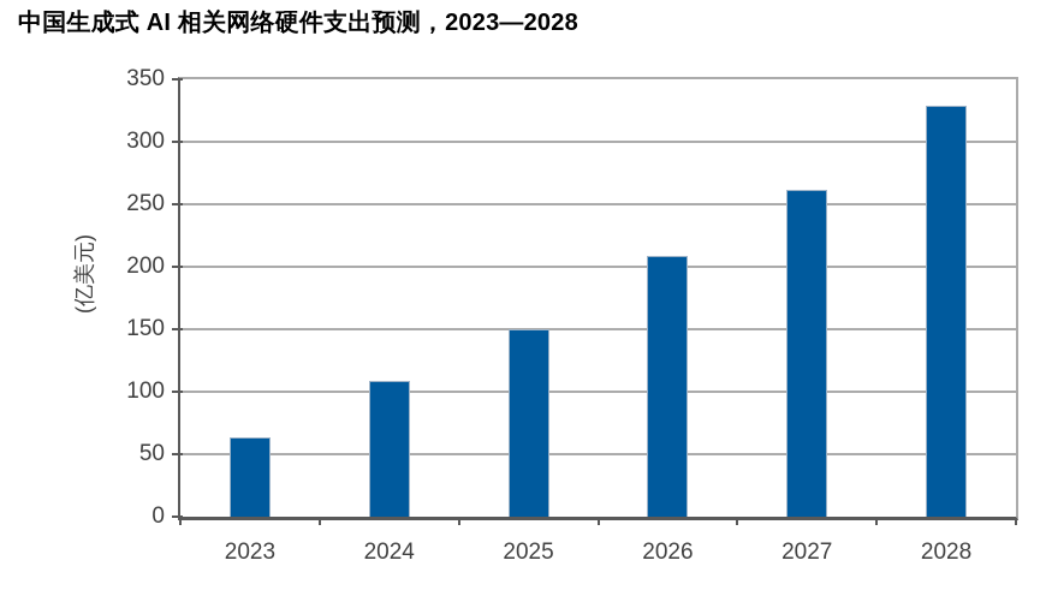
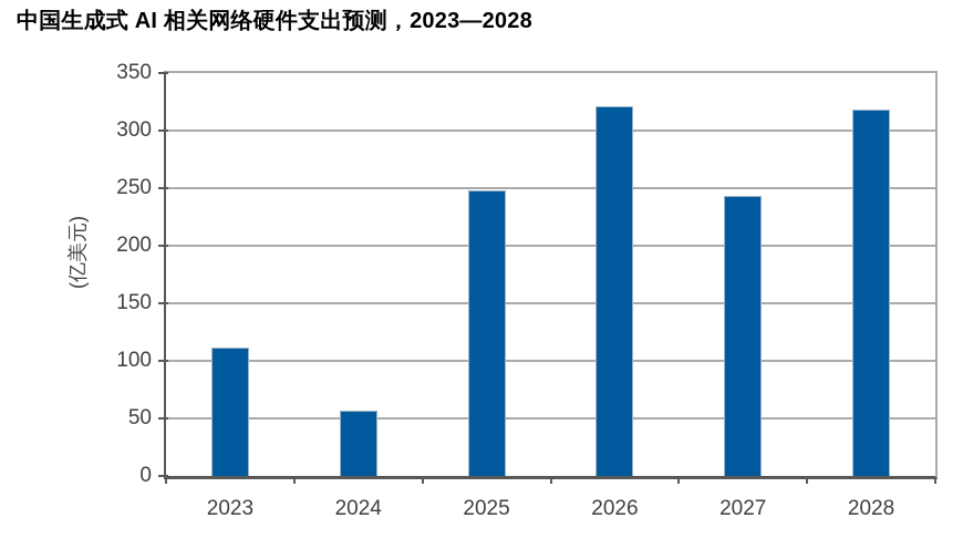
2023: 63 -> 112
2024: 109 -> 57
2025: 150 -> 248
2026: 209 -> 321
2027: 262 -> 243
2028: 329 -> 318
